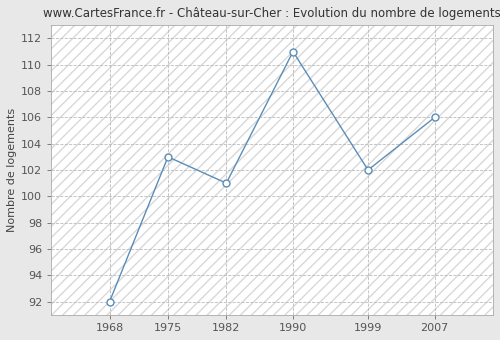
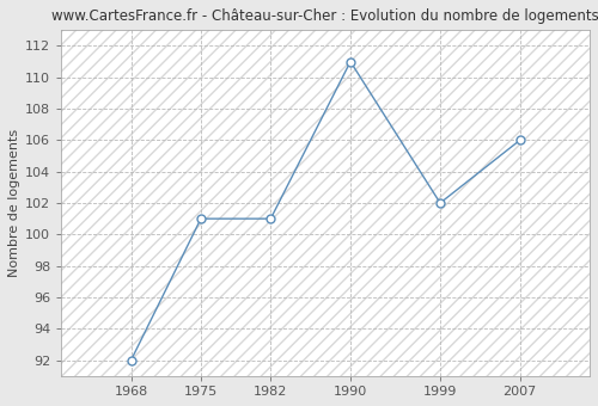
1975: 103 -> 101
